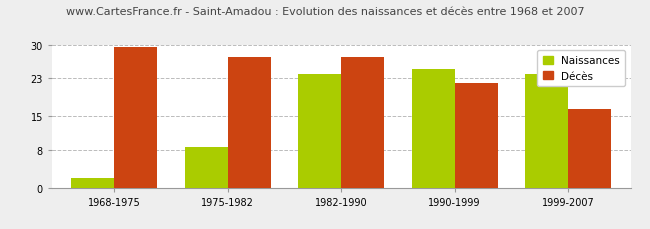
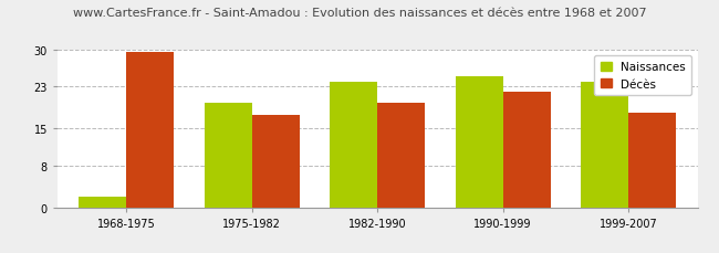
Naissances/1975-1982: 8.5 -> 20.0
Décès/1975-1982: 27.5 -> 17.5
Décès/1982-1990: 27.5 -> 20.0
Décès/1999-2007: 16.5 -> 18.0
